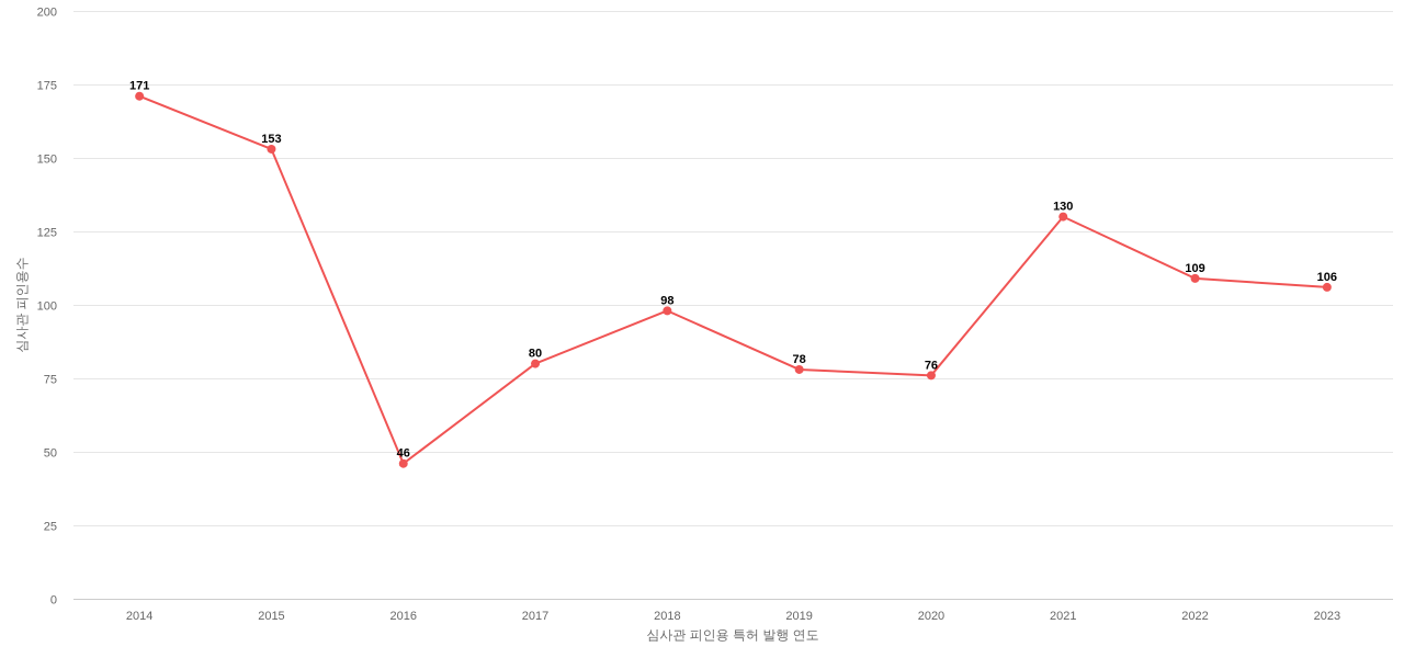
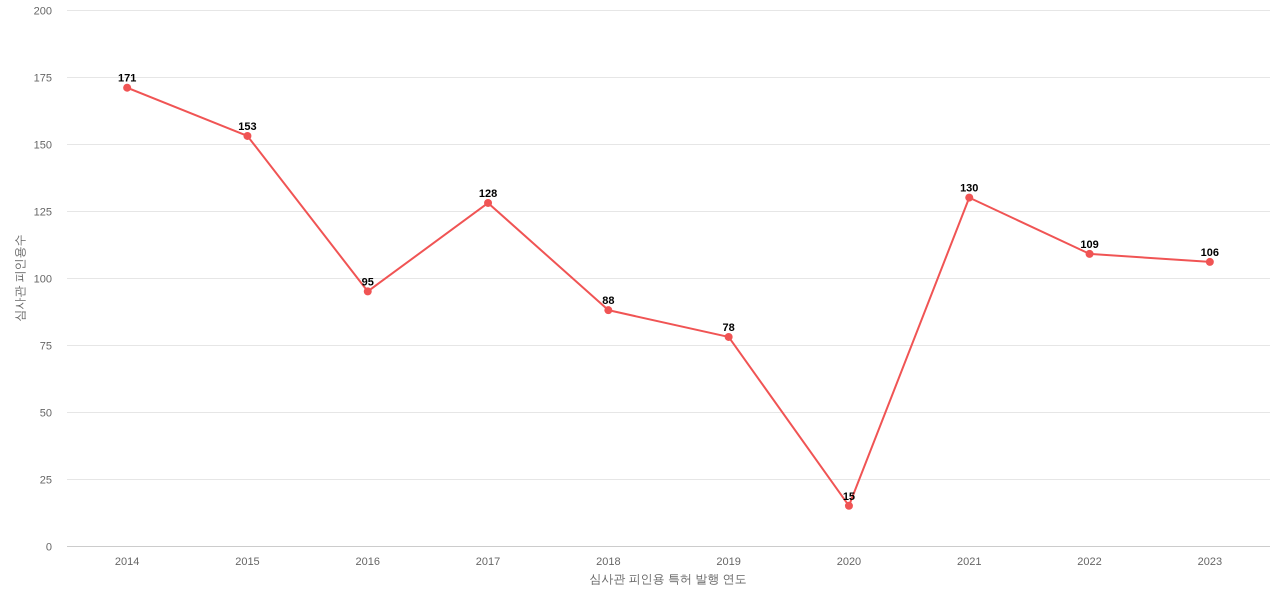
2016: 46 -> 95
2017: 80 -> 128
2018: 98 -> 88
2020: 76 -> 15
